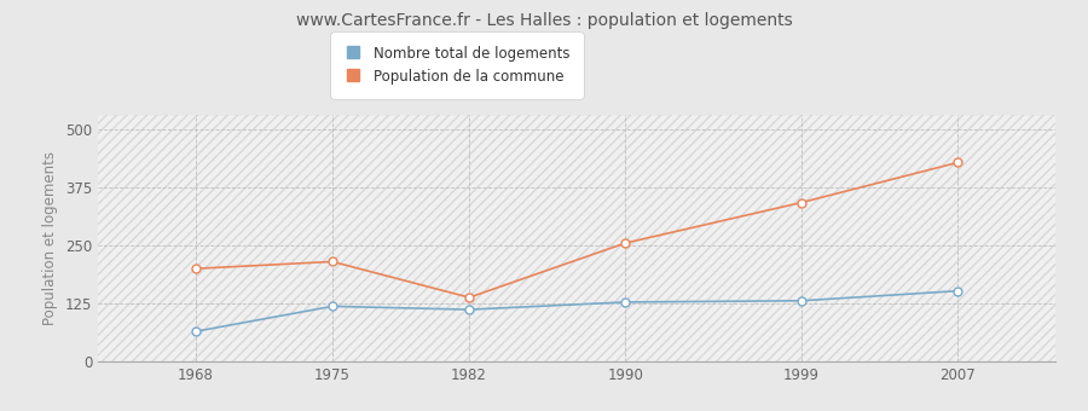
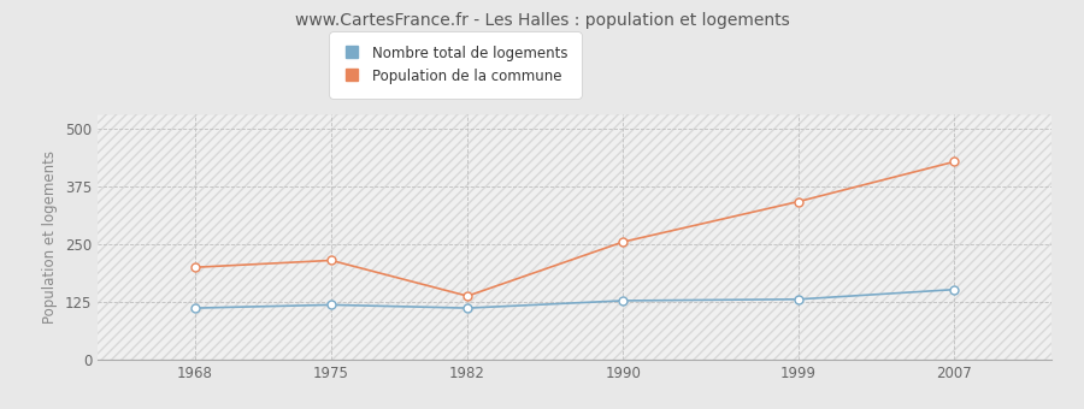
Nombre total de logements/1968: 65 -> 112
